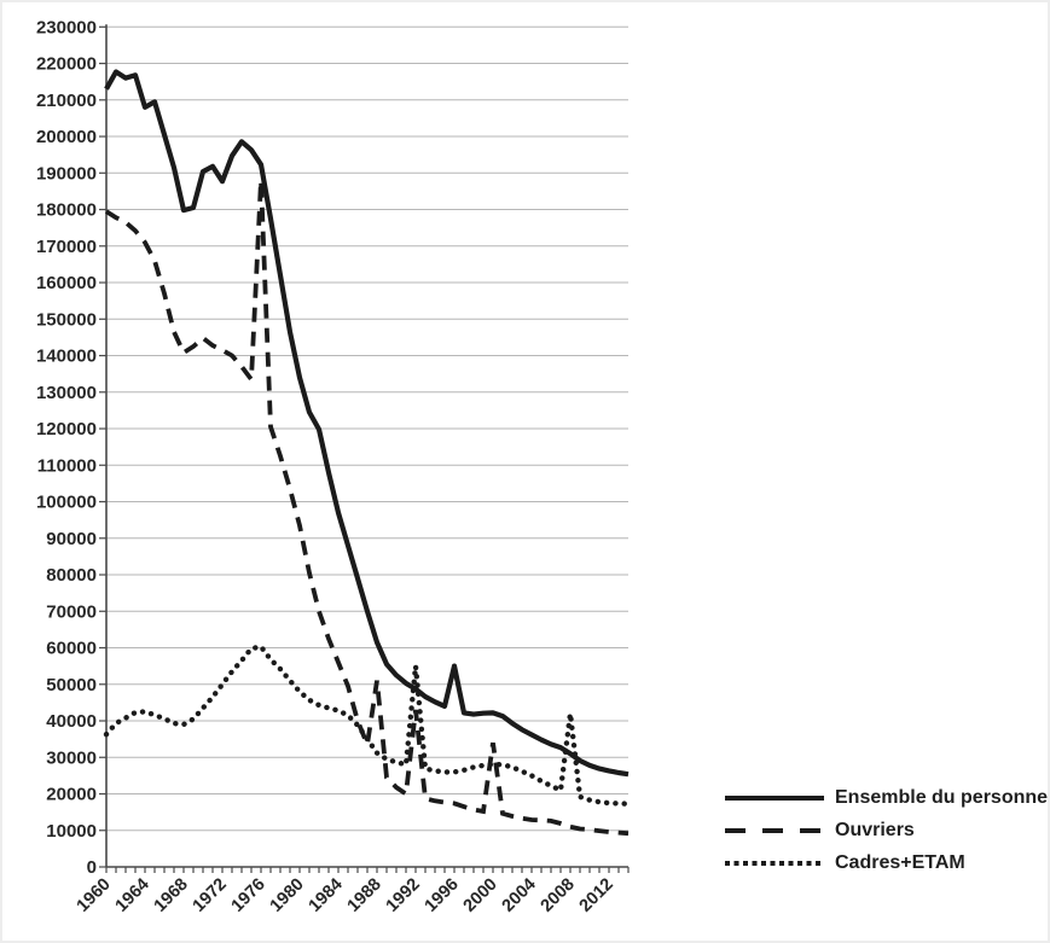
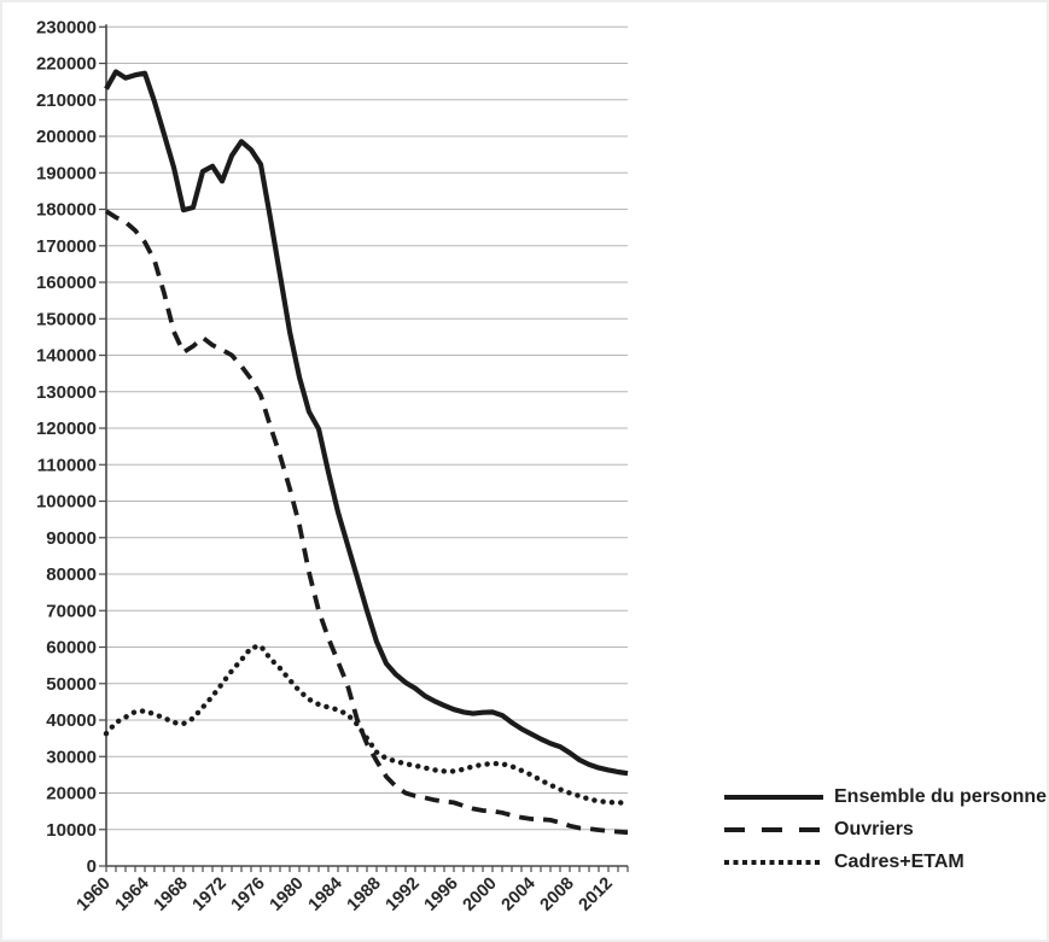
Ensemble du personnel/1964: 208000 -> 217000
Ouvriers/1976: 188000 -> 129000
Ouvriers/1988: 51000 -> 29000
Ouvriers/1992: 43000 -> 19000
Cadres+ETAM/1992: 55000 -> 28000
Ensemble du personnel/1996: 55000 -> 43000
Ouvriers/2000: 34000 -> 15000
Cadres+ETAM/2008: 42000 -> 20000
